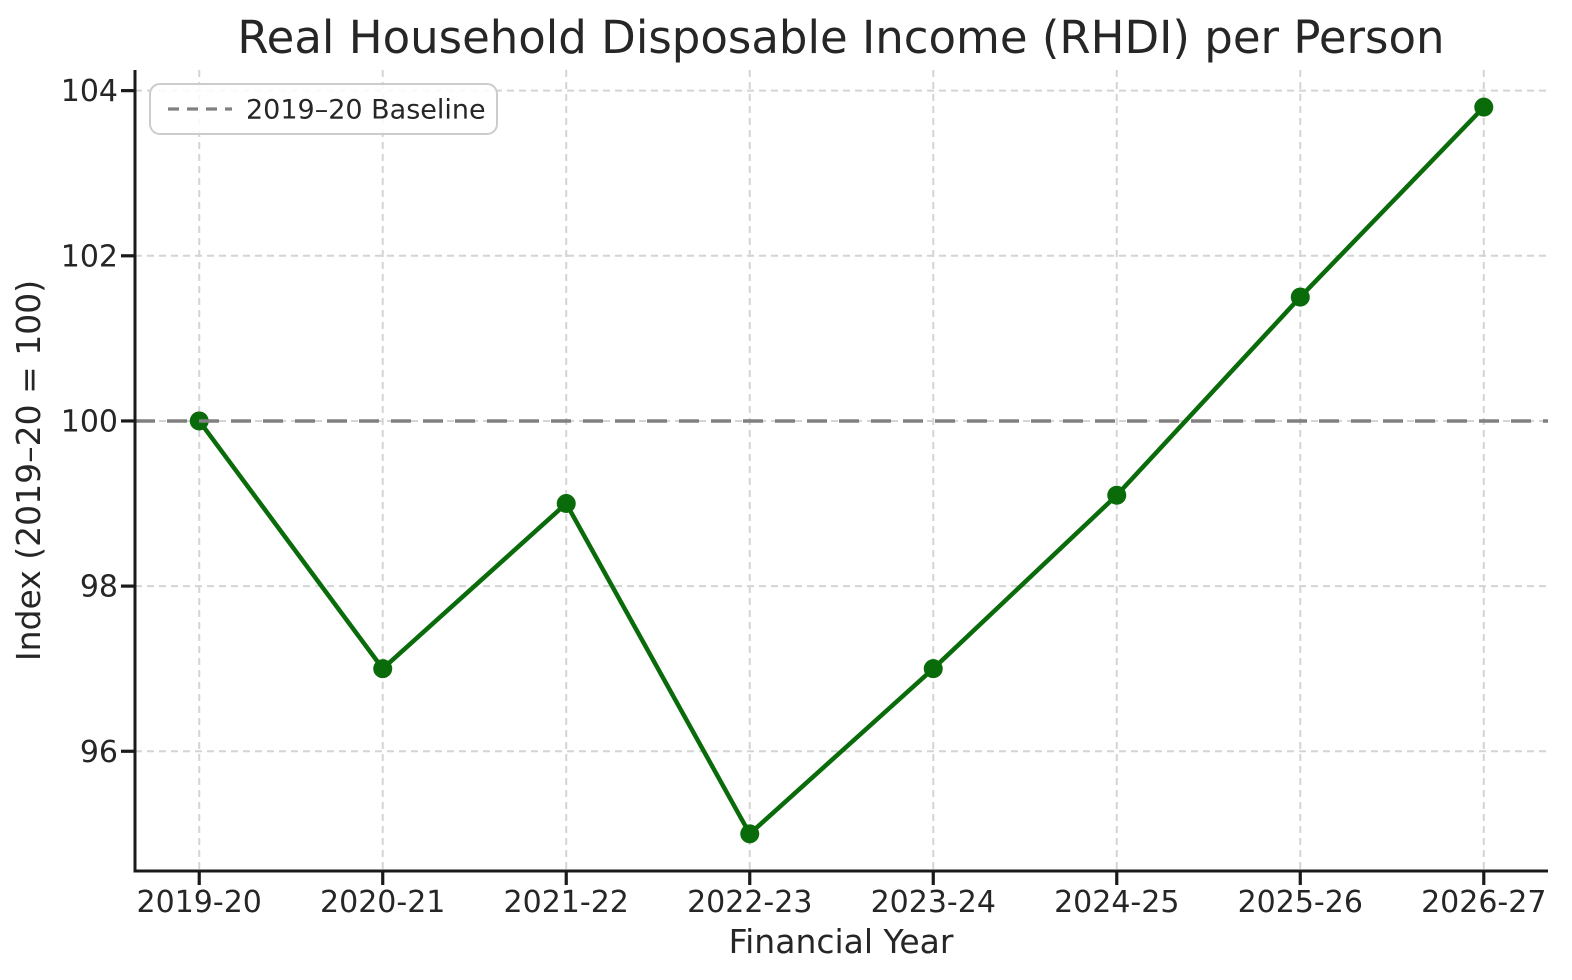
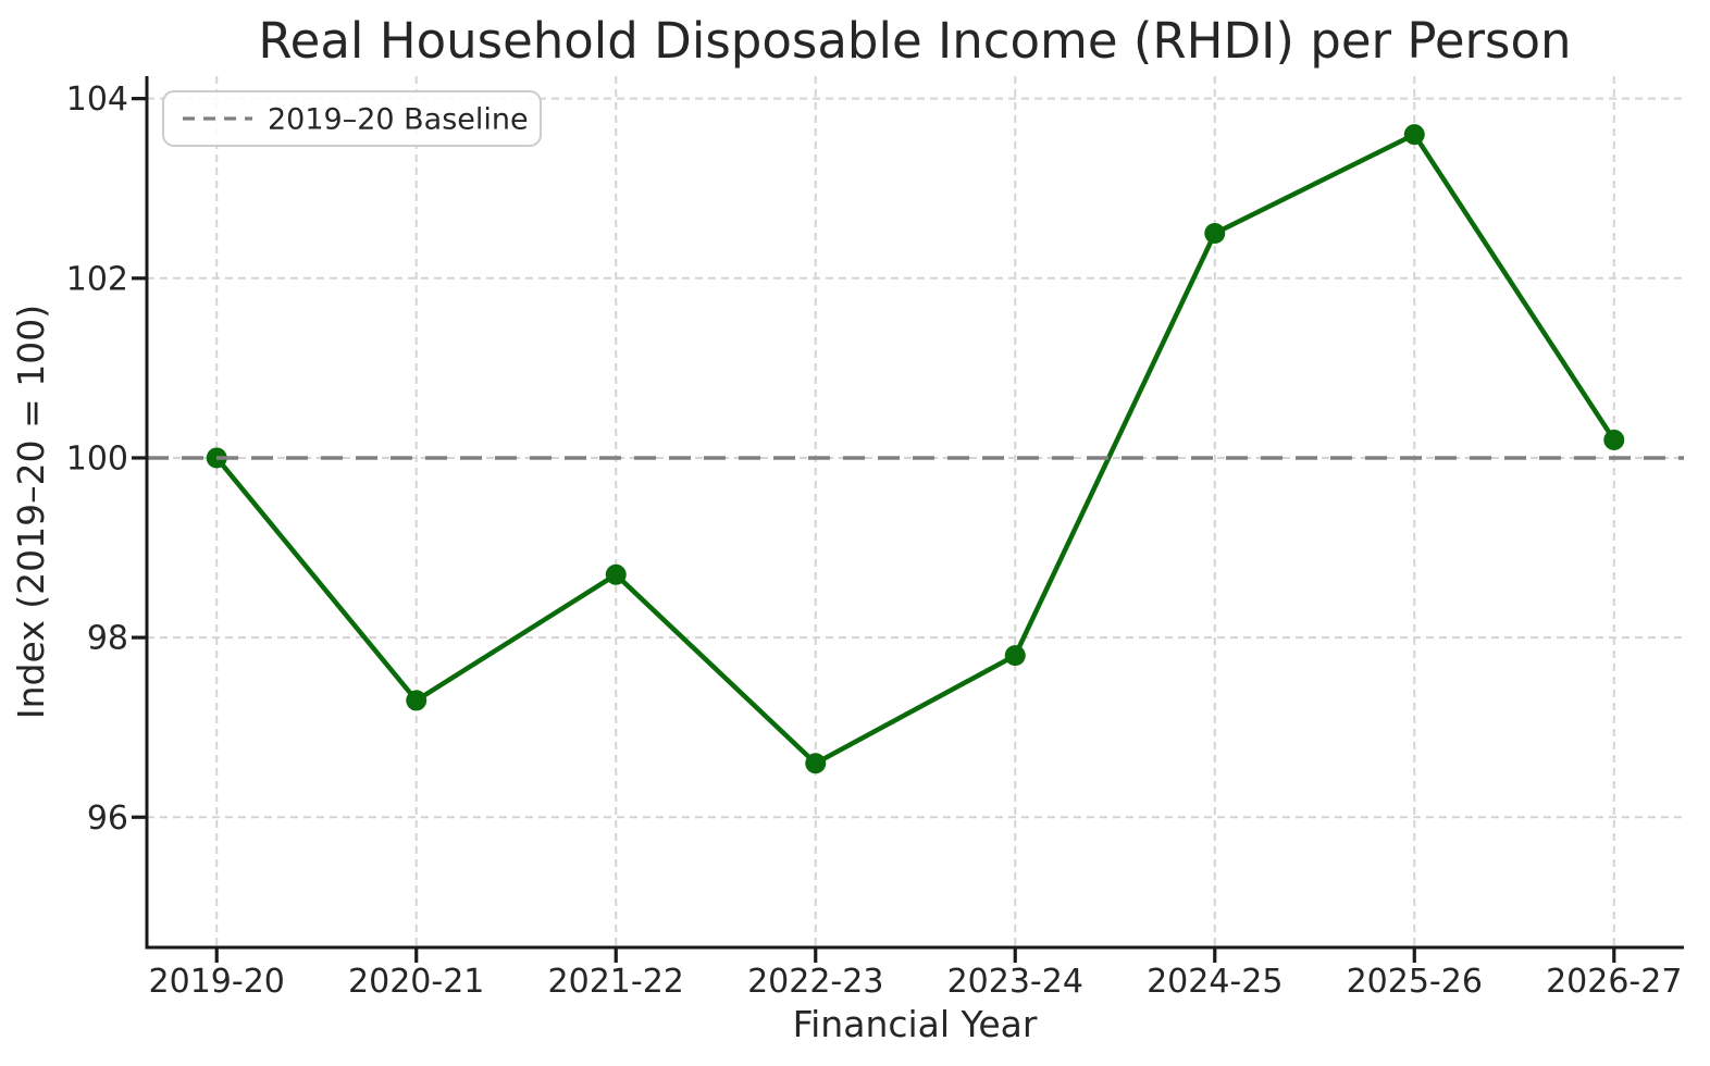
2020-21: 97.0 -> 97.3
2021-22: 99.0 -> 98.7
2022-23: 95.0 -> 96.6
2023-24: 97.0 -> 97.8
2024-25: 99.1 -> 102.5
2025-26: 101.5 -> 103.6
2026-27: 103.8 -> 100.2
